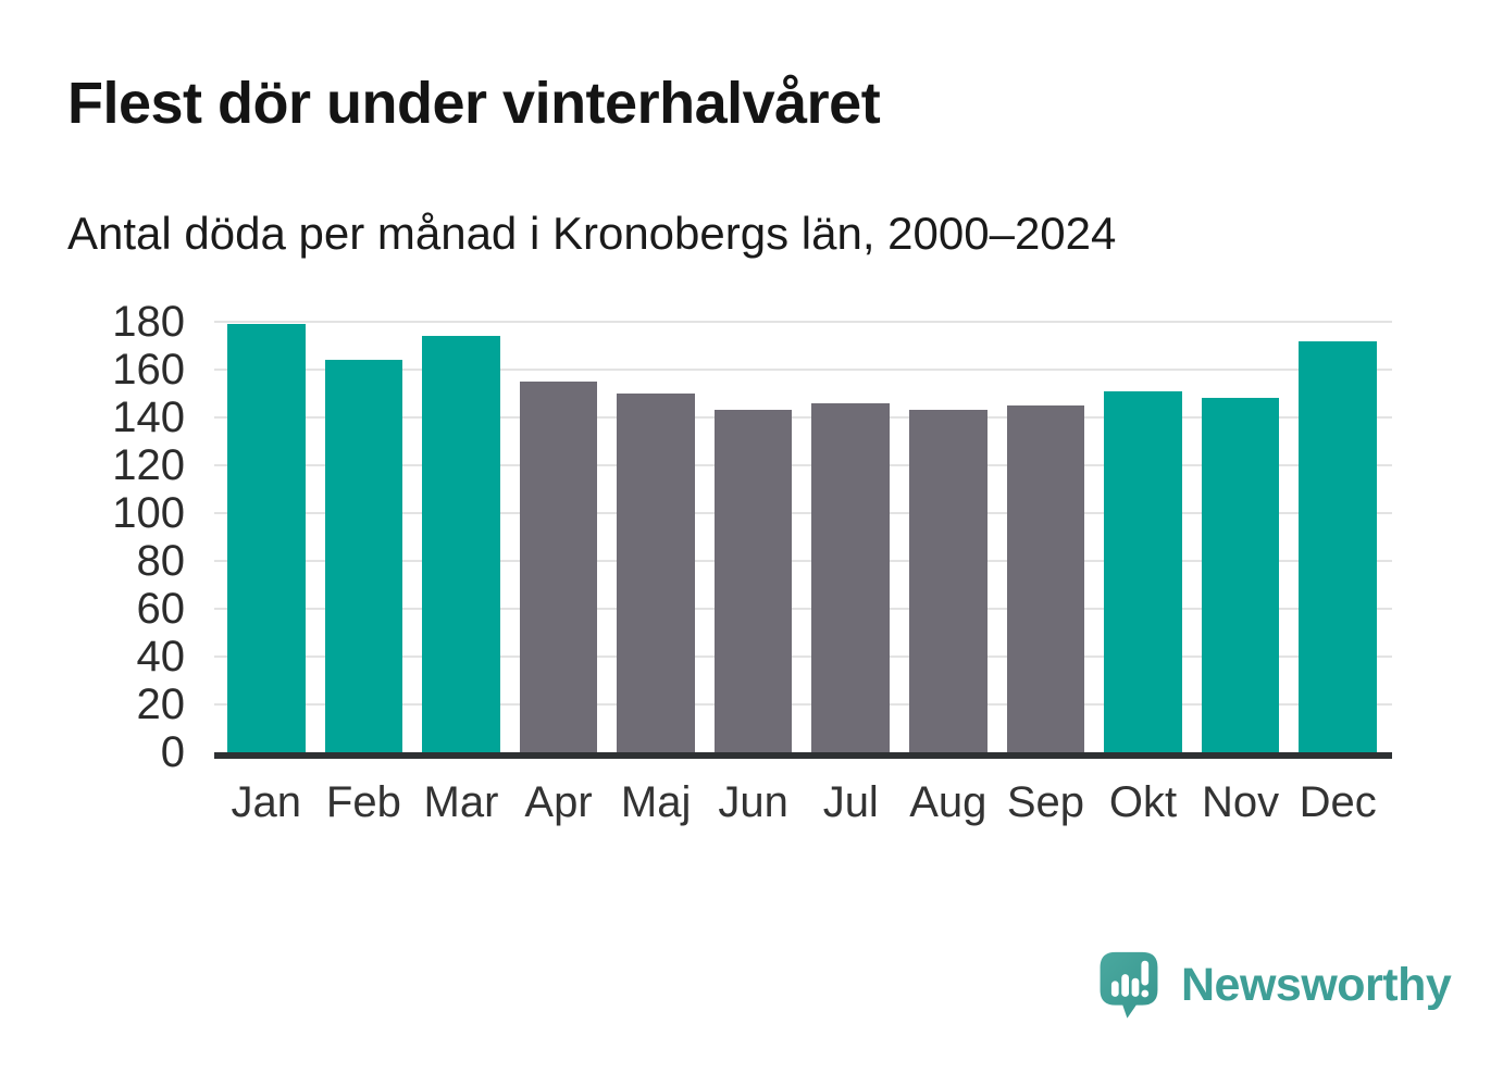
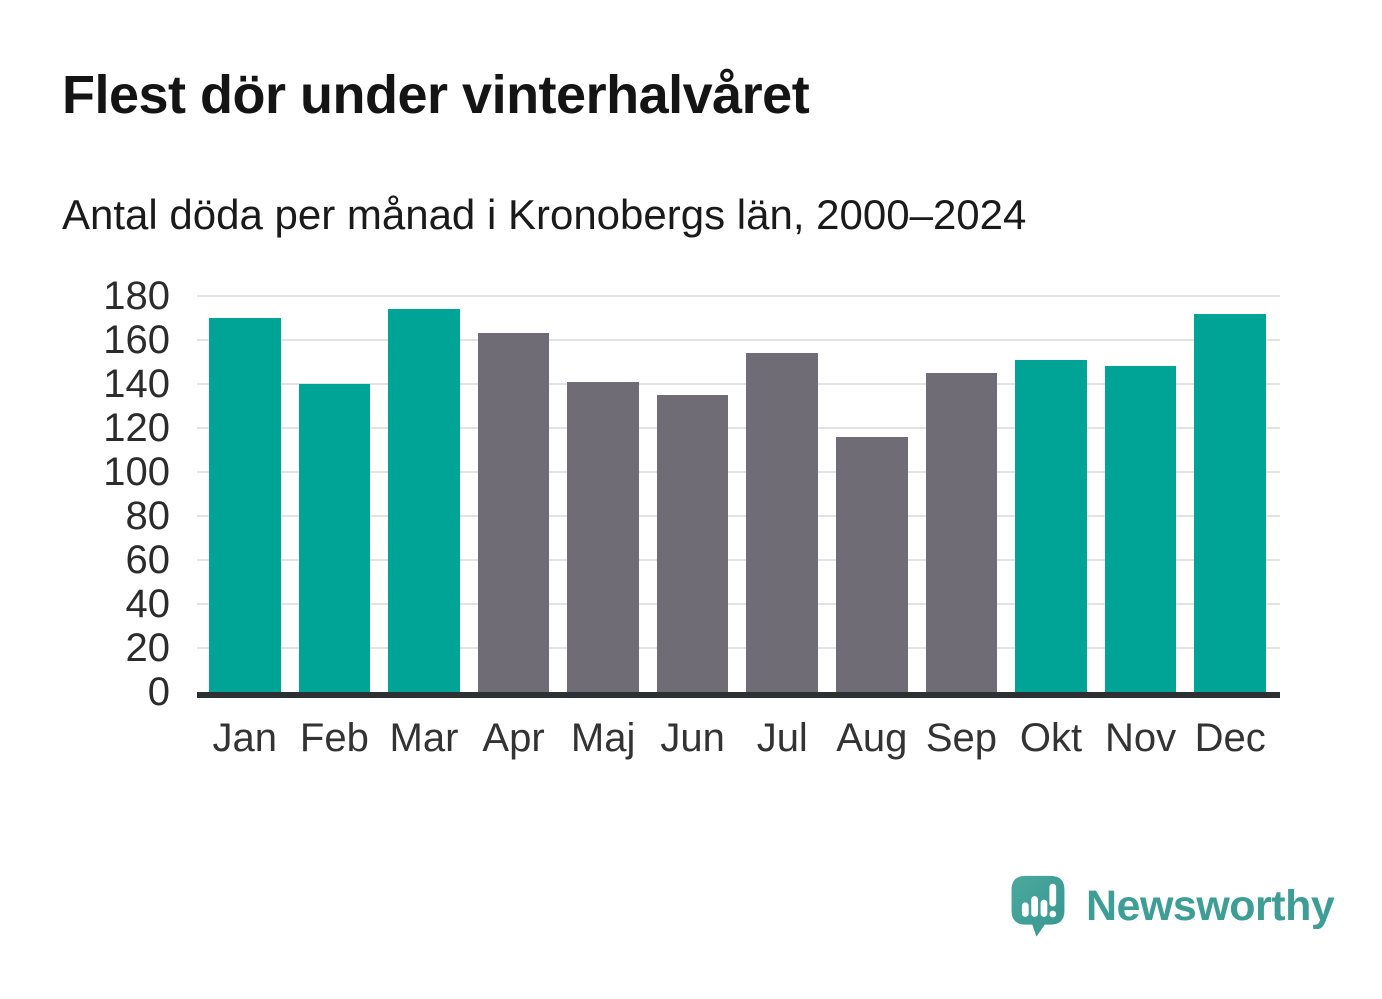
Jan: 179 -> 170
Feb: 164 -> 140
Apr: 155 -> 163
Maj: 150 -> 141
Jun: 143 -> 135
Jul: 146 -> 154
Aug: 143 -> 116
